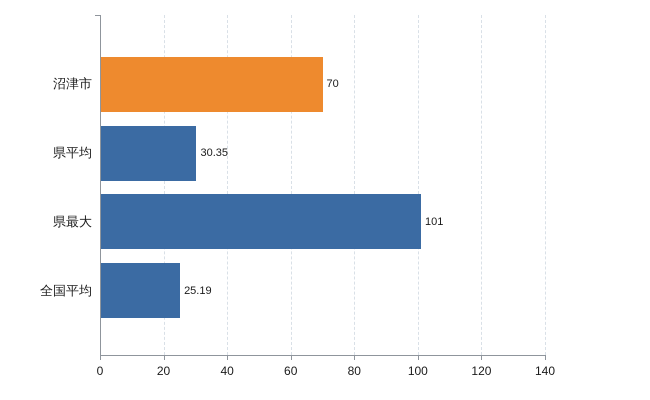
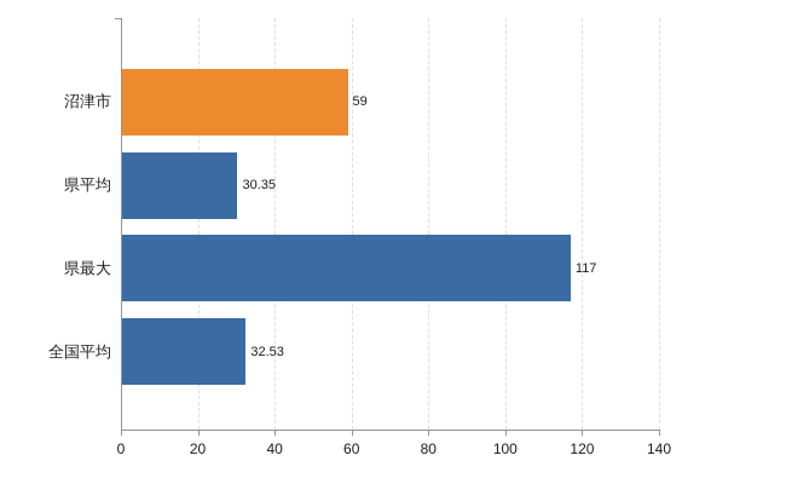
沼津市: 70 -> 59
県最大: 101 -> 117
全国平均: 25.19 -> 32.53
